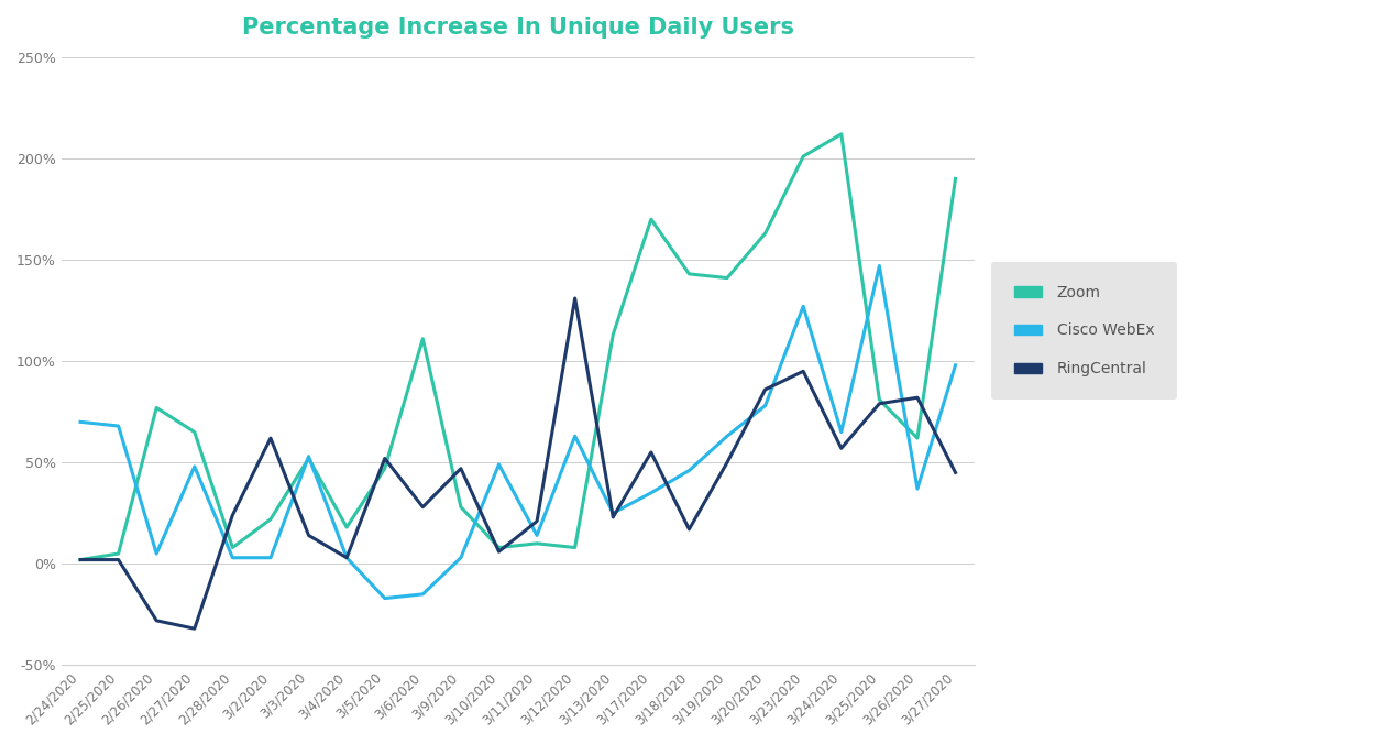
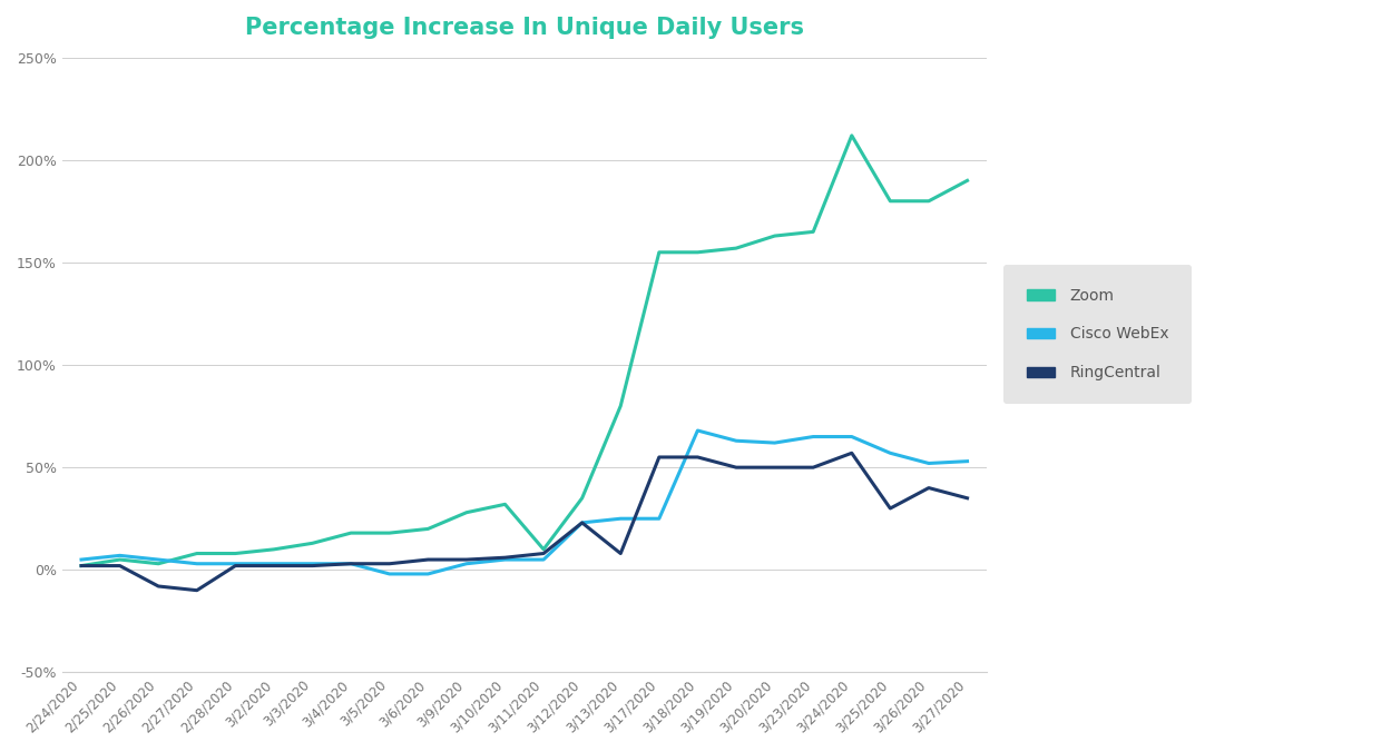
Cisco WebEx/2/24/2020: 70% -> 5%
Cisco WebEx/2/25/2020: 68% -> 7%
Zoom/2/26/2020: 77% -> 3%
RingCentral/2/26/2020: -28% -> -8%
Zoom/2/27/2020: 65% -> 8%
Cisco WebEx/2/27/2020: 48% -> 3%
RingCentral/2/27/2020: -32% -> -10%
RingCentral/2/28/2020: 24% -> 2%
Zoom/3/2/2020: 22% -> 10%
RingCentral/3/2/2020: 62% -> 2%
Zoom/3/3/2020: 52% -> 13%
Cisco WebEx/3/3/2020: 53% -> 3%
RingCentral/3/3/2020: 14% -> 2%
Zoom/3/5/2020: 47% -> 18%
Cisco WebEx/3/5/2020: -17% -> -2%
RingCentral/3/5/2020: 52% -> 3%
Zoom/3/6/2020: 111% -> 20%
Cisco WebEx/3/6/2020: -15% -> -2%
RingCentral/3/6/2020: 28% -> 5%
RingCentral/3/9/2020: 47% -> 5%
Zoom/3/10/2020: 8% -> 32%
Cisco WebEx/3/10/2020: 49% -> 5%
Cisco WebEx/3/11/2020: 14% -> 5%
RingCentral/3/11/2020: 21% -> 8%
Zoom/3/12/2020: 8% -> 35%
Cisco WebEx/3/12/2020: 63% -> 23%
RingCentral/3/12/2020: 131% -> 23%
Zoom/3/13/2020: 113% -> 80%
RingCentral/3/13/2020: 23% -> 8%
Zoom/3/17/2020: 170% -> 155%
Cisco WebEx/3/17/2020: 35% -> 25%
Zoom/3/18/2020: 143% -> 155%
Cisco WebEx/3/18/2020: 46% -> 68%
RingCentral/3/18/2020: 17% -> 55%
Zoom/3/19/2020: 141% -> 157%
Cisco WebEx/3/20/2020: 78% -> 62%
RingCentral/3/20/2020: 86% -> 50%
Zoom/3/23/2020: 201% -> 165%
Cisco WebEx/3/23/2020: 127% -> 65%
RingCentral/3/23/2020: 95% -> 50%
Zoom/3/25/2020: 81% -> 180%
Cisco WebEx/3/25/2020: 147% -> 57%
RingCentral/3/25/2020: 79% -> 30%
Zoom/3/26/2020: 62% -> 180%
Cisco WebEx/3/26/2020: 37% -> 52%
RingCentral/3/26/2020: 82% -> 40%
Cisco WebEx/3/27/2020: 98% -> 53%
RingCentral/3/27/2020: 45% -> 35%
